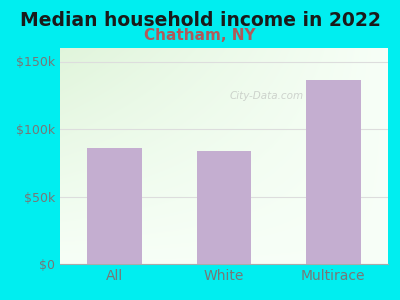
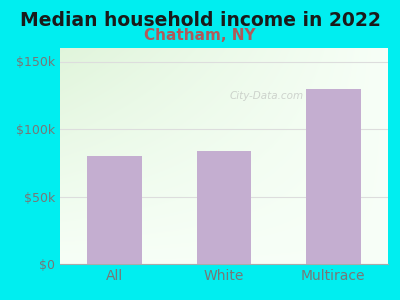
All: $86k -> $80k
Multirace: $136k -> $130k
